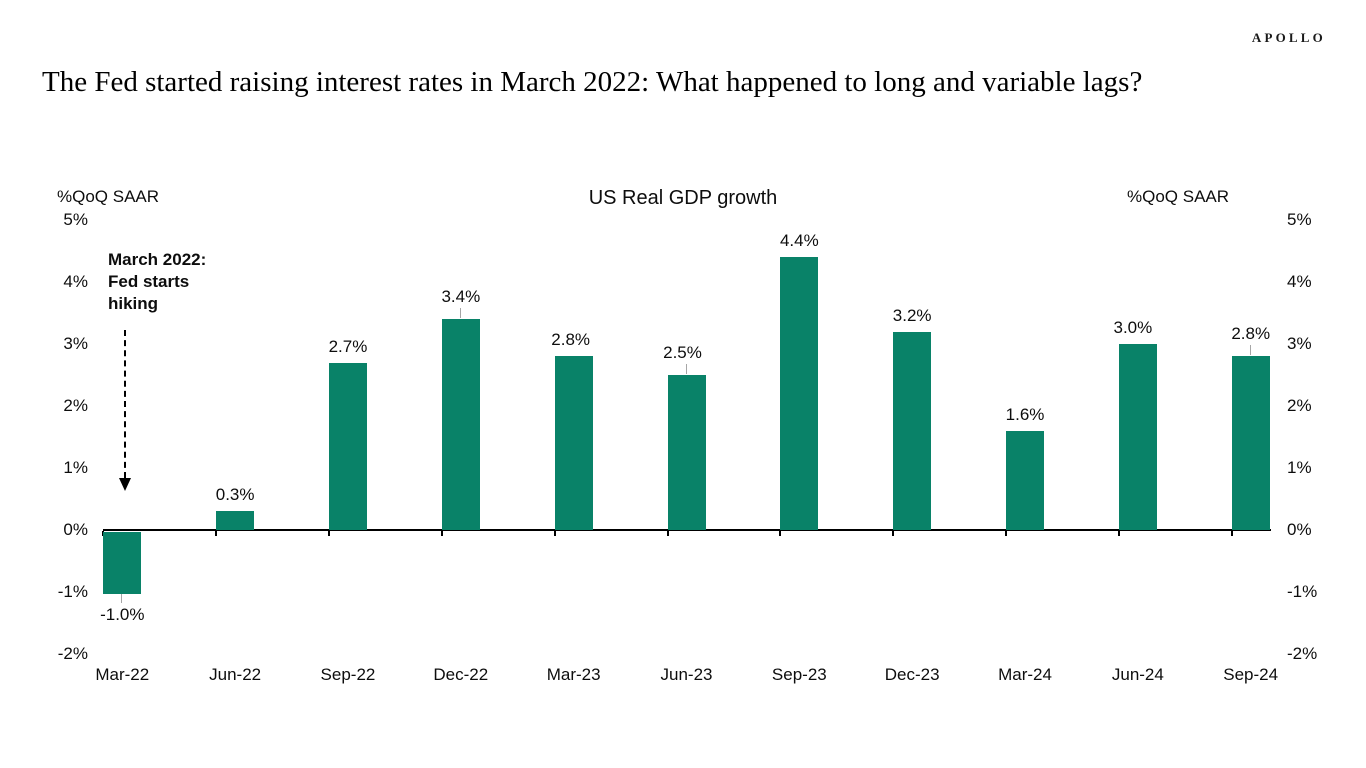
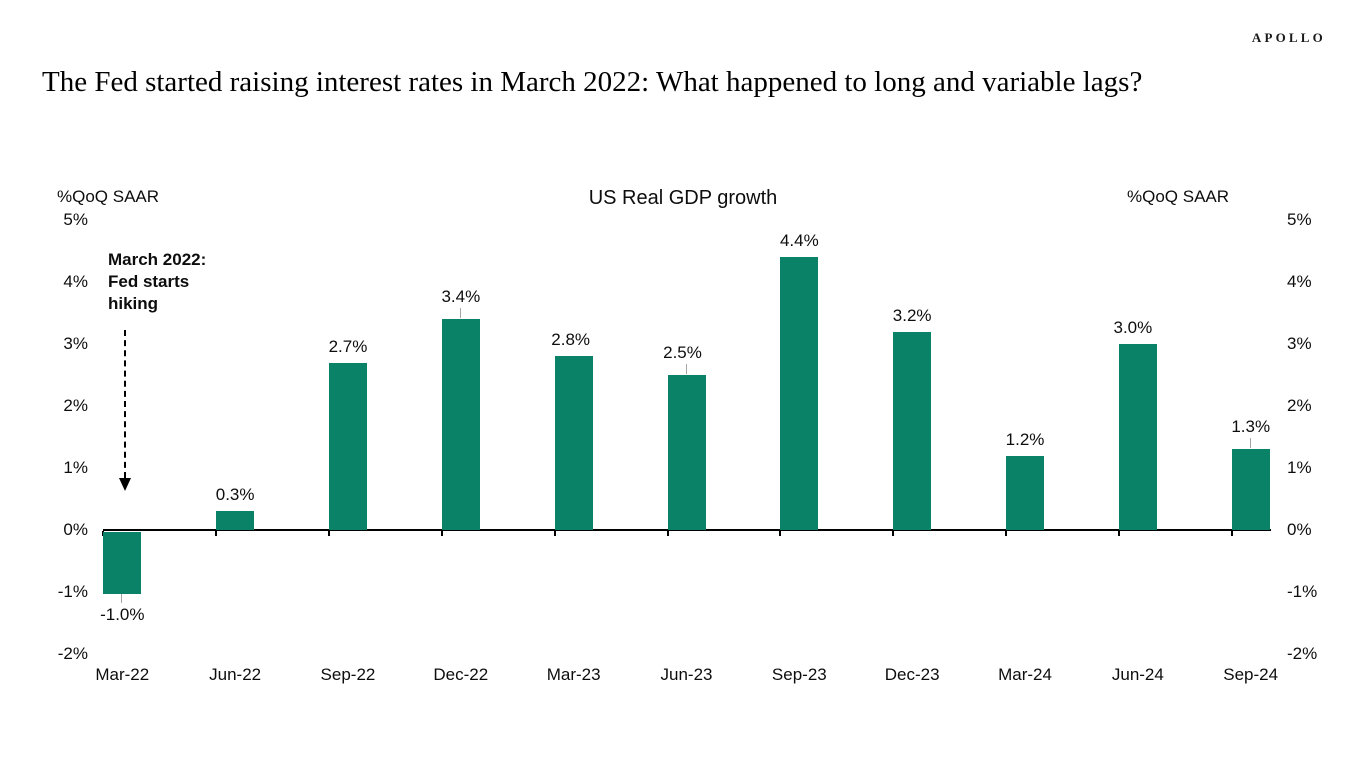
Mar-24: 1.6% -> 1.2%
Sep-24: 2.8% -> 1.3%
